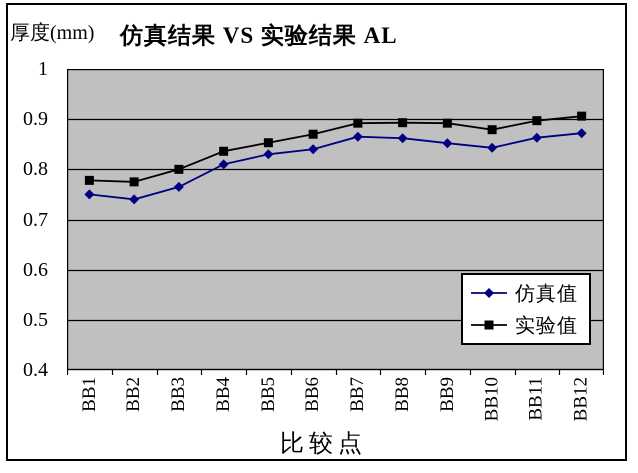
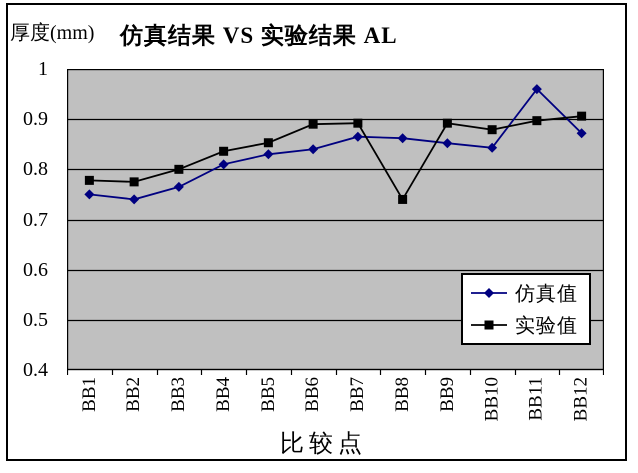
实验值/BB6: 0.87 -> 0.89
实验值/BB8: 0.89 -> 0.74
仿真值/BB11: 0.86 -> 0.96
